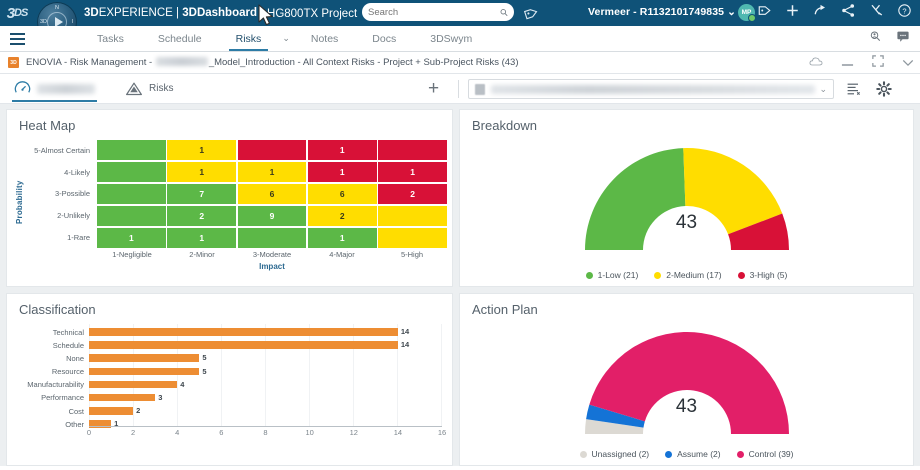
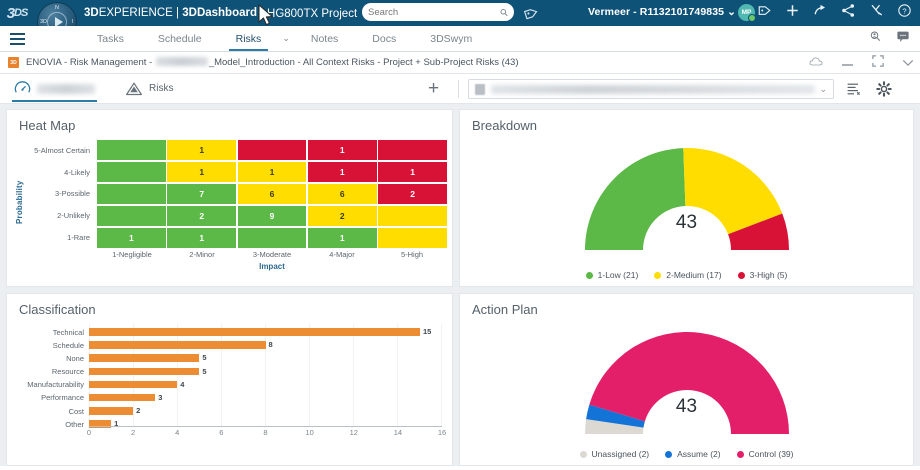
Classification/Technical: 14 -> 15
Classification/Schedule: 14 -> 8
